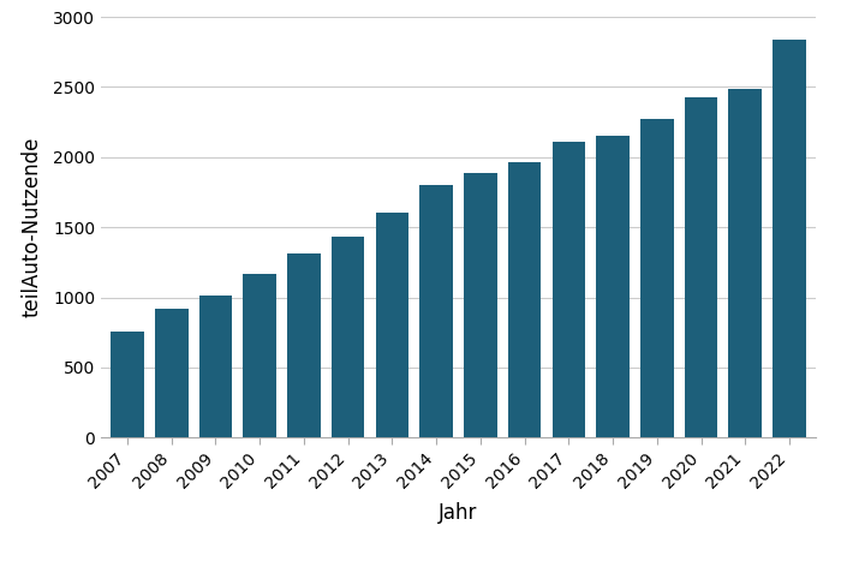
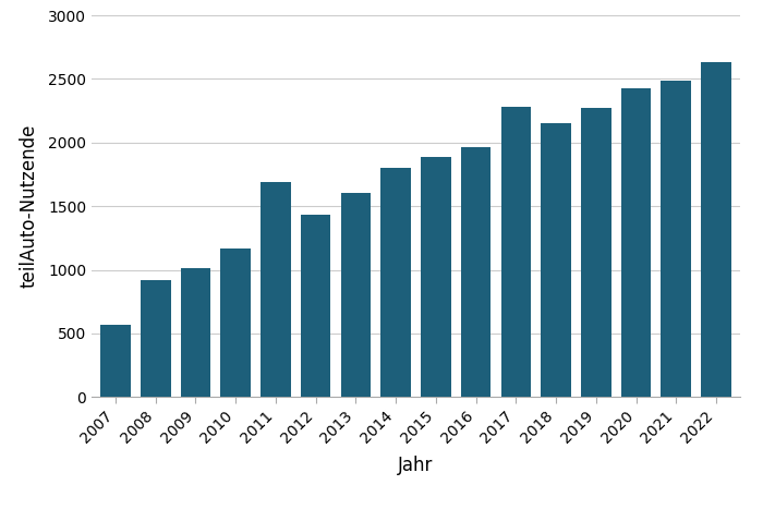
2007: 760 -> 570
2011: 1320 -> 1690
2017: 2110 -> 2280
2022: 2840 -> 2630
